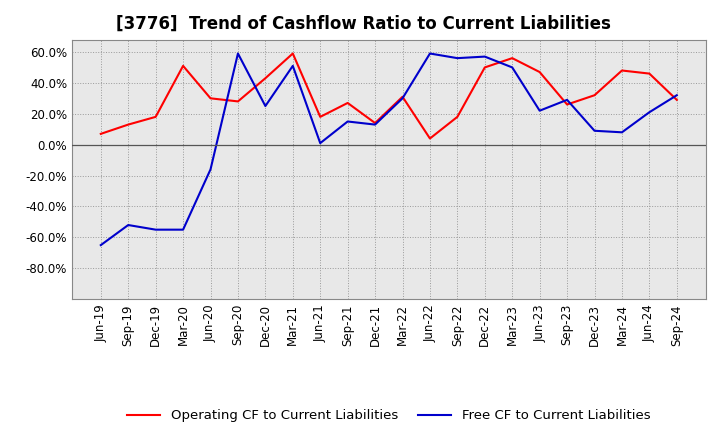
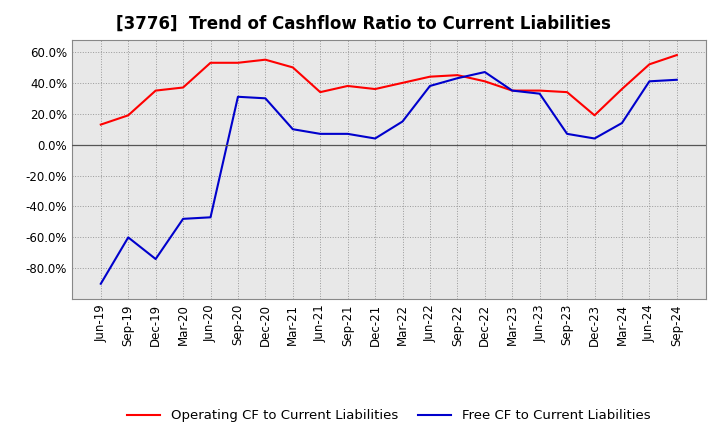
Operating CF to Current Liabilities/Jun-19: 7% -> 13%
Free CF to Current Liabilities/Jun-19: -65% -> -90%
Operating CF to Current Liabilities/Sep-19: 13% -> 19%
Free CF to Current Liabilities/Sep-19: -52% -> -60%
Operating CF to Current Liabilities/Dec-19: 18% -> 35%
Free CF to Current Liabilities/Dec-19: -55% -> -74%
Operating CF to Current Liabilities/Mar-20: 51% -> 37%
Free CF to Current Liabilities/Mar-20: -55% -> -48%
Operating CF to Current Liabilities/Jun-20: 30% -> 53%
Free CF to Current Liabilities/Jun-20: -16% -> -47%
Operating CF to Current Liabilities/Sep-20: 28% -> 53%
Free CF to Current Liabilities/Sep-20: 59% -> 31%
Operating CF to Current Liabilities/Dec-20: 43% -> 55%
Free CF to Current Liabilities/Dec-20: 25% -> 30%
Operating CF to Current Liabilities/Mar-21: 59% -> 50%
Free CF to Current Liabilities/Mar-21: 51% -> 10%
Operating CF to Current Liabilities/Jun-21: 18% -> 34%
Free CF to Current Liabilities/Jun-21: 1% -> 7%
Operating CF to Current Liabilities/Sep-21: 27% -> 38%
Free CF to Current Liabilities/Sep-21: 15% -> 7%
Operating CF to Current Liabilities/Dec-21: 14% -> 36%
Free CF to Current Liabilities/Dec-21: 13% -> 4%
Operating CF to Current Liabilities/Mar-22: 31% -> 40%
Free CF to Current Liabilities/Mar-22: 30% -> 15%
Operating CF to Current Liabilities/Jun-22: 4% -> 44%
Free CF to Current Liabilities/Jun-22: 59% -> 38%
Operating CF to Current Liabilities/Sep-22: 18% -> 45%
Free CF to Current Liabilities/Sep-22: 56% -> 43%
Operating CF to Current Liabilities/Dec-22: 50% -> 41%
Free CF to Current Liabilities/Dec-22: 57% -> 47%
Operating CF to Current Liabilities/Mar-23: 56% -> 35%
Free CF to Current Liabilities/Mar-23: 50% -> 35%
Operating CF to Current Liabilities/Jun-23: 47% -> 35%
Free CF to Current Liabilities/Jun-23: 22% -> 33%
Operating CF to Current Liabilities/Sep-23: 26% -> 34%
Free CF to Current Liabilities/Sep-23: 29% -> 7%
Operating CF to Current Liabilities/Dec-23: 32% -> 19%
Free CF to Current Liabilities/Dec-23: 9% -> 4%
Operating CF to Current Liabilities/Mar-24: 48% -> 36%
Free CF to Current Liabilities/Mar-24: 8% -> 14%
Operating CF to Current Liabilities/Jun-24: 46% -> 52%
Free CF to Current Liabilities/Jun-24: 21% -> 41%
Operating CF to Current Liabilities/Sep-24: 29% -> 58%
Free CF to Current Liabilities/Sep-24: 32% -> 42%
